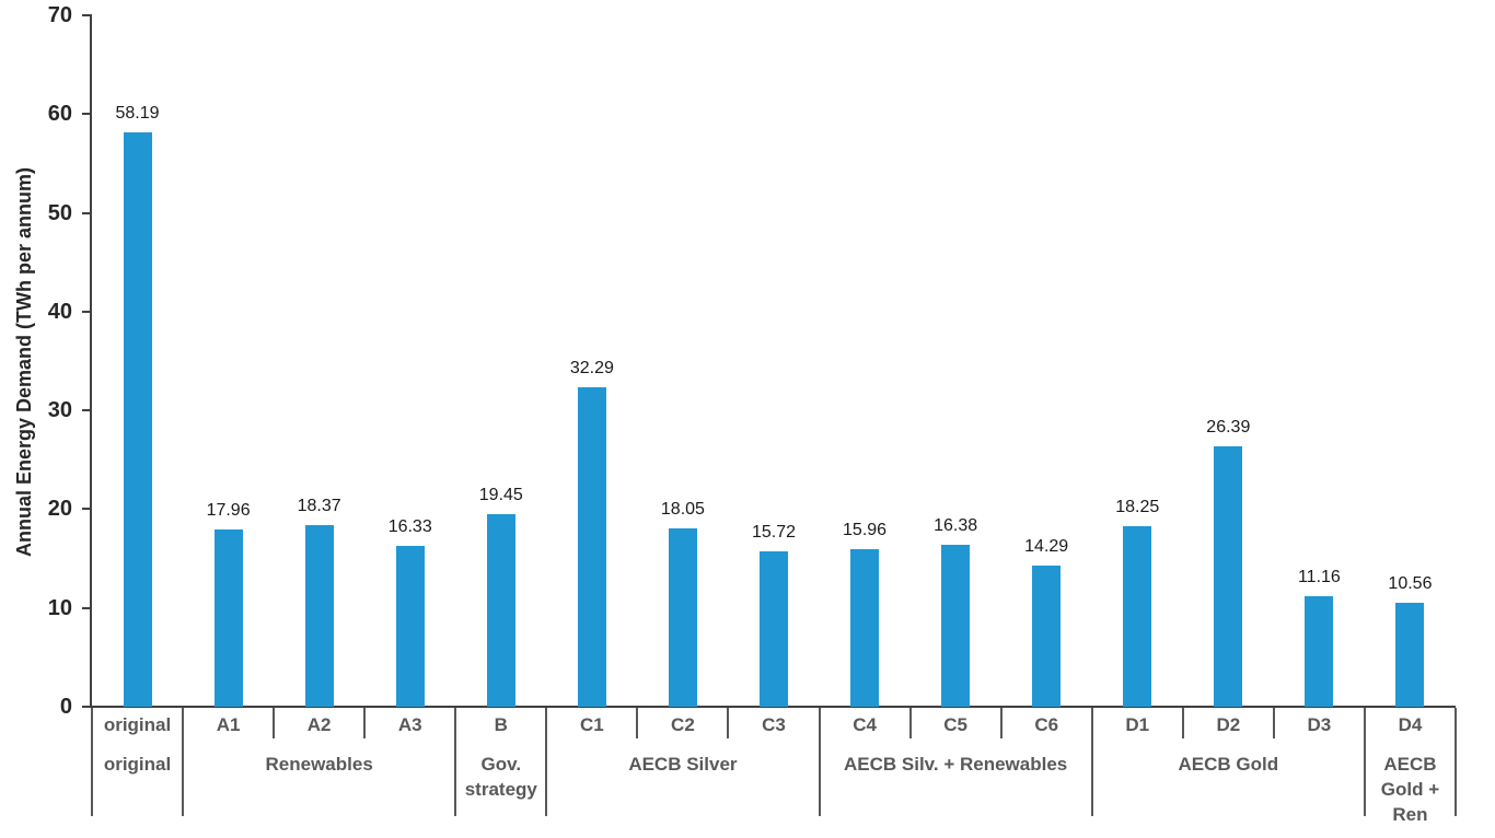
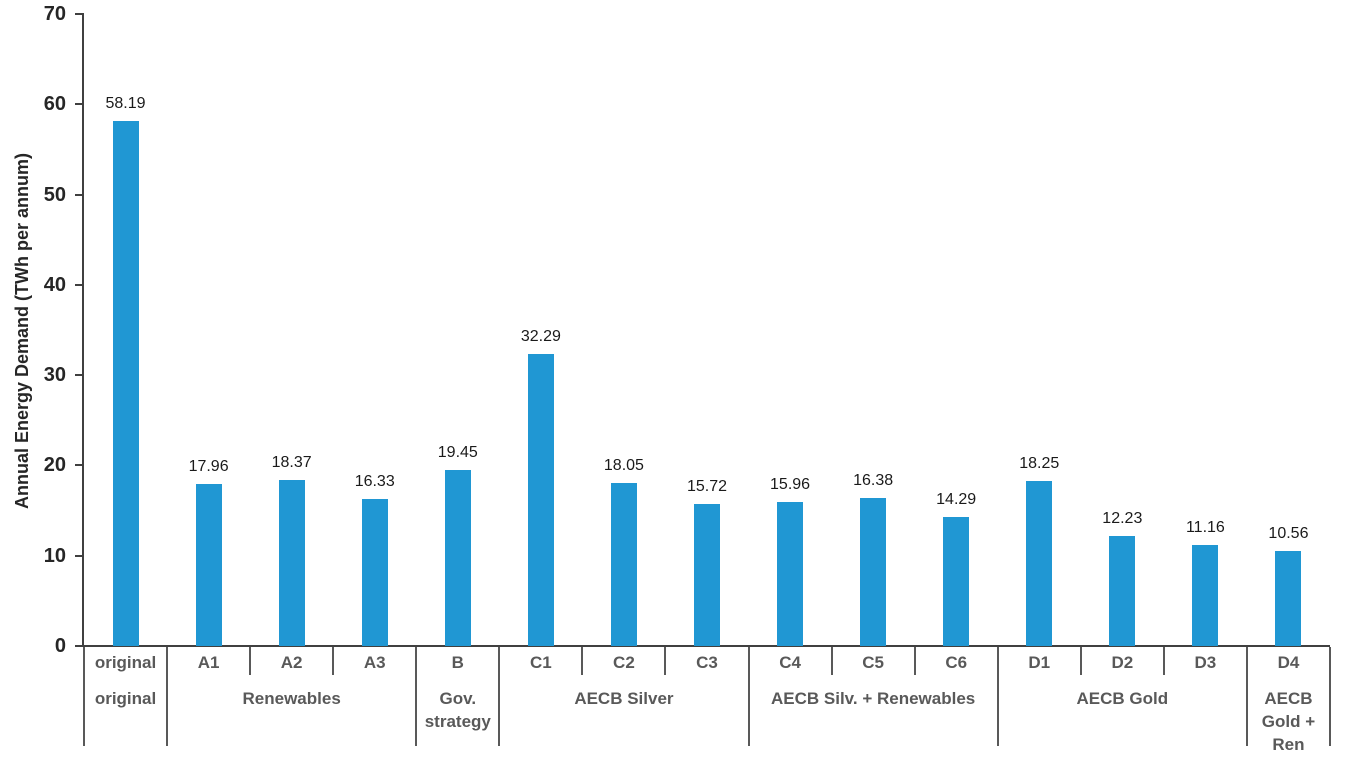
D2: 26.39 -> 12.23
